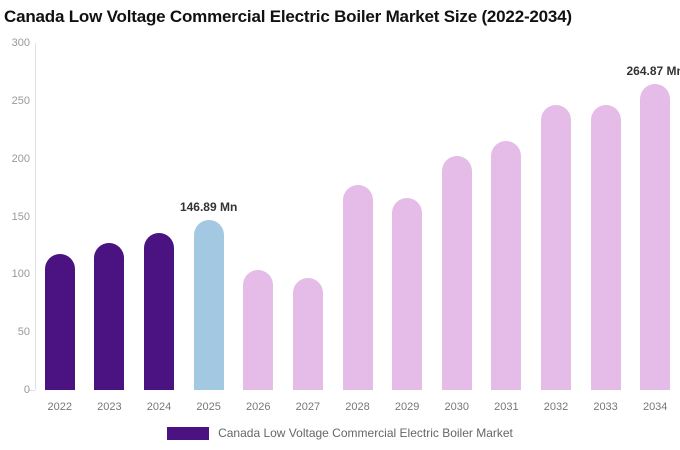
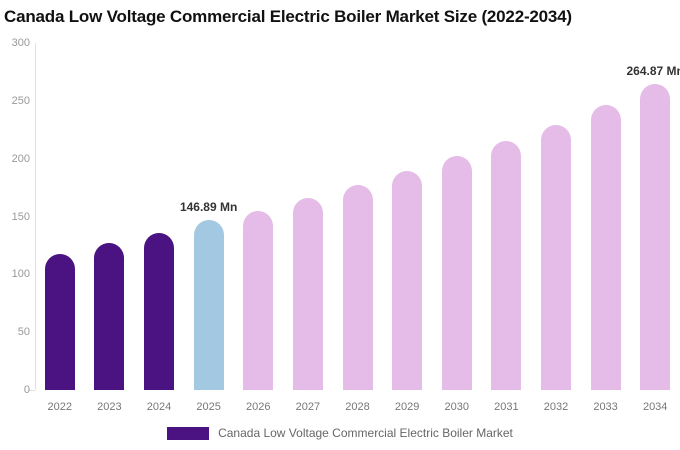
2026: 104 -> 155
2027: 97 -> 166
2029: 166 -> 189
2032: 246 -> 229
